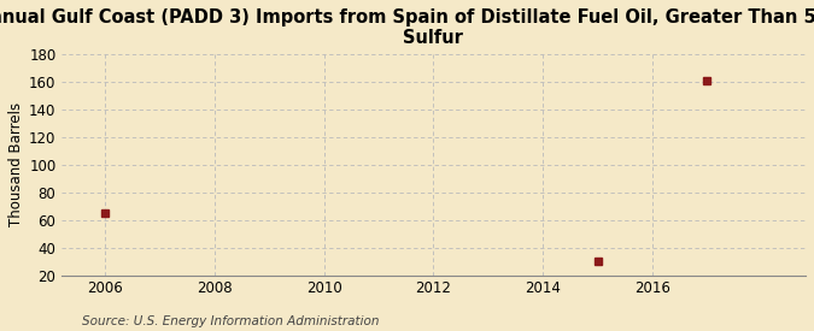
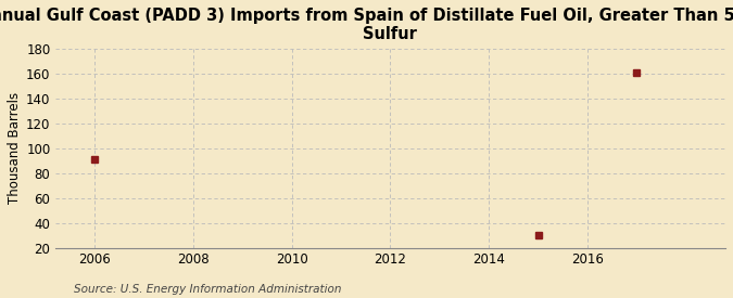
2006: 65 -> 91
